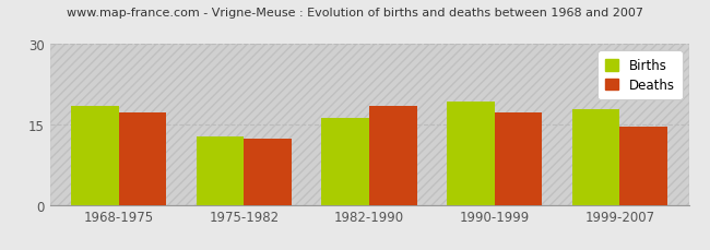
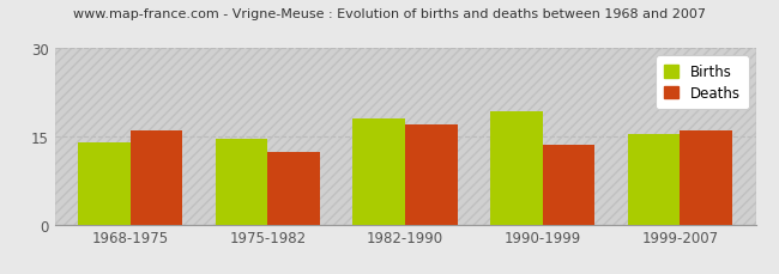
Births/1968-1975: 18.5 -> 14.0
Deaths/1968-1975: 17.2 -> 16.0
Births/1975-1982: 12.8 -> 14.5
Births/1982-1990: 16.2 -> 18.0
Deaths/1982-1990: 18.5 -> 17.0
Deaths/1990-1999: 17.2 -> 13.5
Births/1999-2007: 17.8 -> 15.5
Deaths/1999-2007: 14.5 -> 16.0
